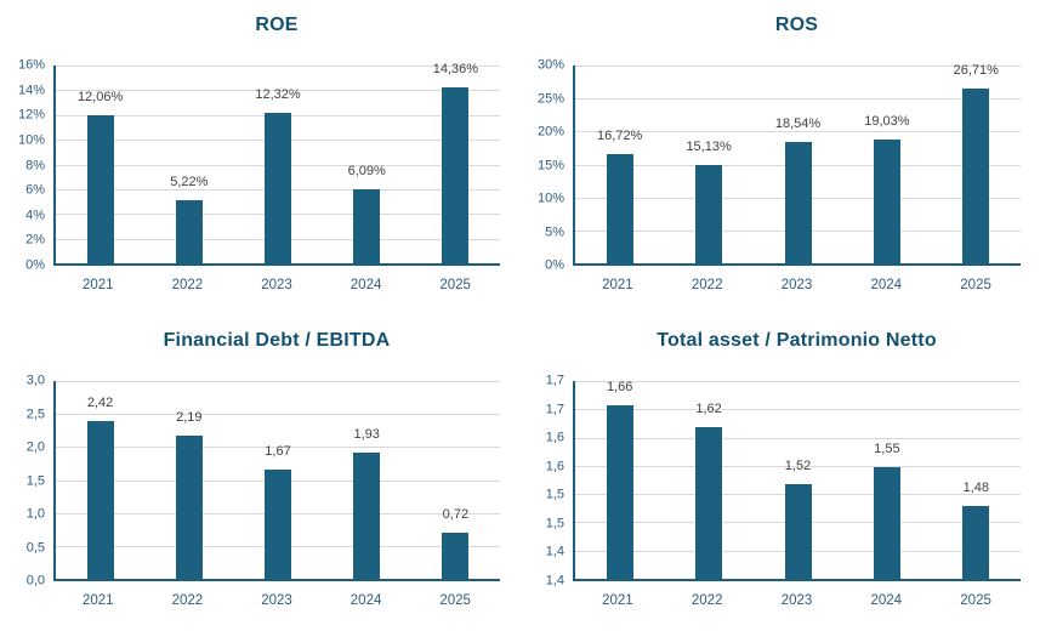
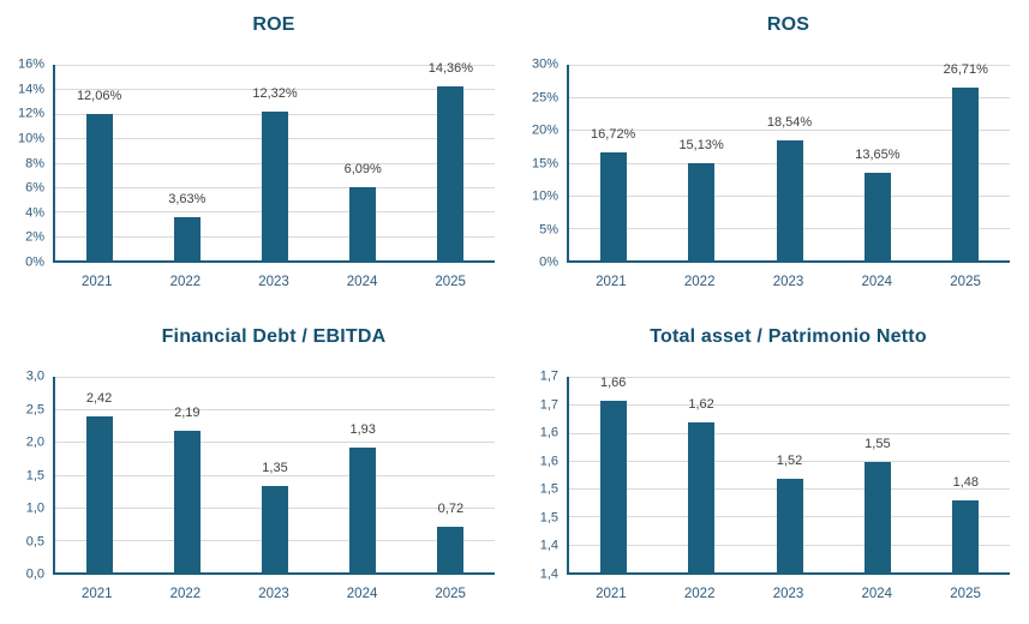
ROE/2022: 5,22% -> 3,63%
ROS/2024: 19,03% -> 13,65%
Financial Debt / EBITDA/2023: 1,67 -> 1,35
